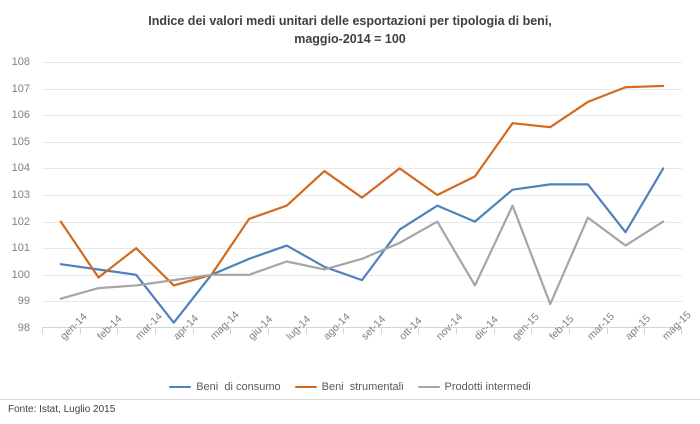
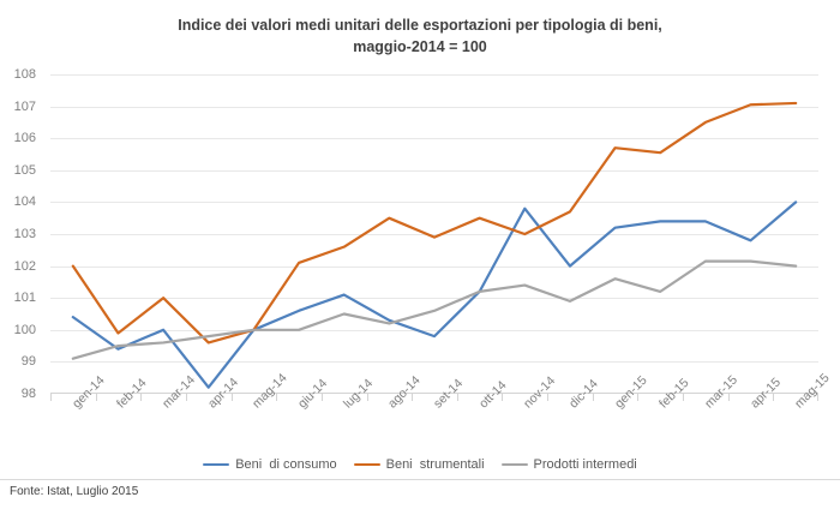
Beni di consumo/feb-14: 100.2 -> 99.4
Beni strumentali/ago-14: 103.9 -> 103.5
Beni di consumo/ott-14: 101.7 -> 101.2
Beni strumentali/ott-14: 104.0 -> 103.5
Beni di consumo/nov-14: 102.6 -> 103.8
Prodotti intermedi/nov-14: 102.0 -> 101.4
Prodotti intermedi/dic-14: 99.6 -> 100.9
Prodotti intermedi/gen-15: 102.6 -> 101.6
Prodotti intermedi/feb-15: 98.9 -> 101.2
Beni di consumo/apr-15: 101.6 -> 102.8
Prodotti intermedi/apr-15: 101.1 -> 102.2
